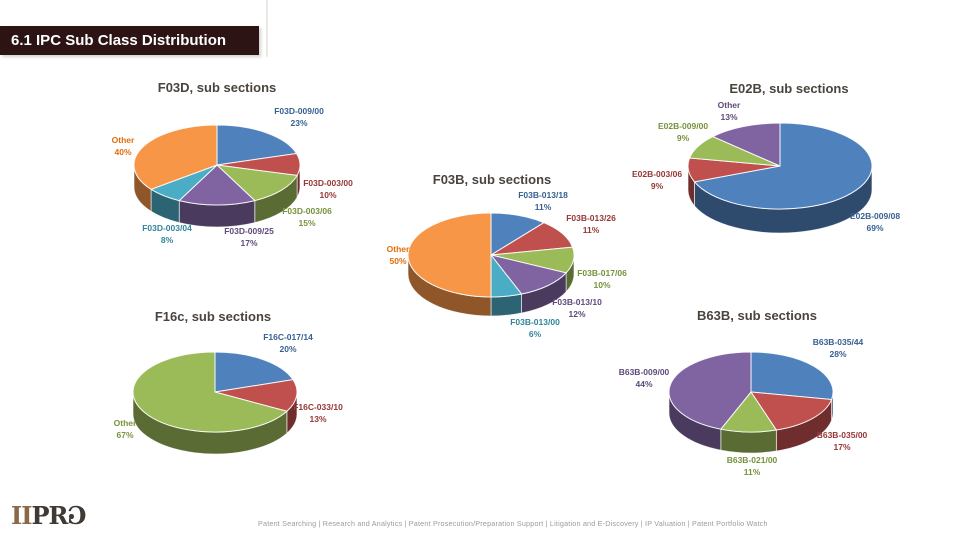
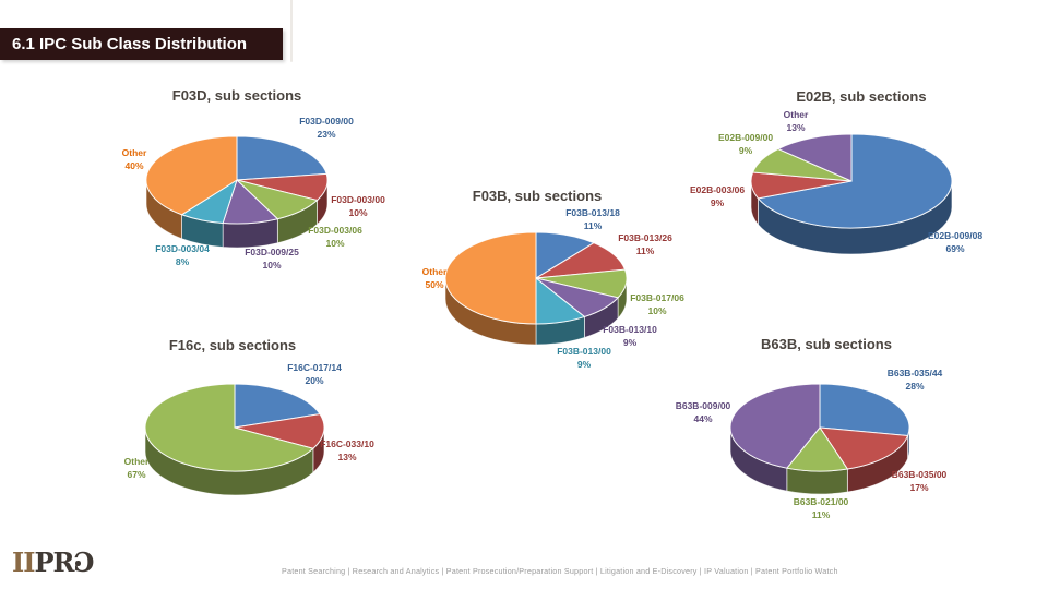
F03D, sub sections/F03D-003/06: 15% -> 10%
F03D, sub sections/F03D-009/25: 17% -> 10%
F03B, sub sections/F03B-013/10: 12% -> 9%
F03B, sub sections/F03B-013/00: 6% -> 9%
